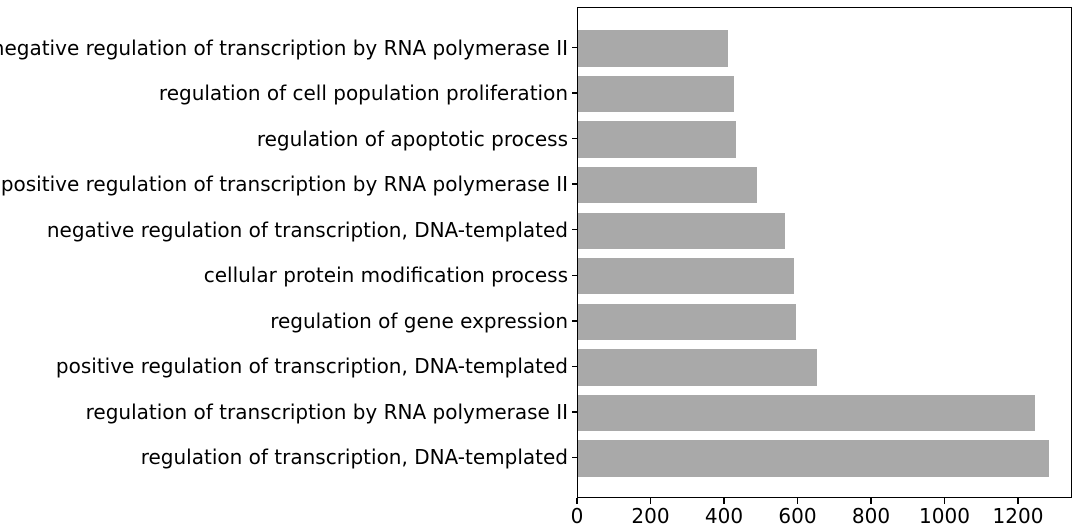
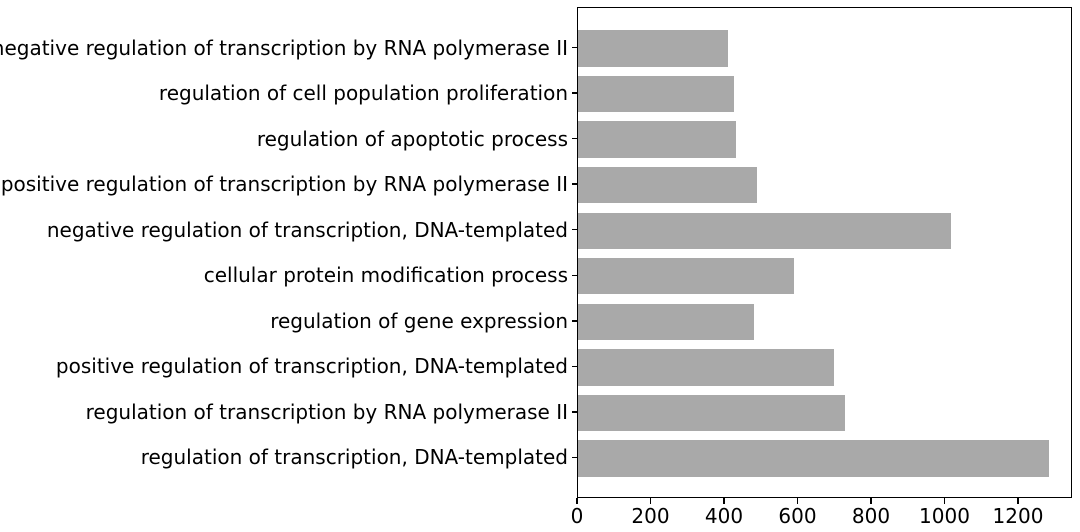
negative regulation of transcription, DNA-templated: 560 -> 1020
regulation of gene expression: 600 -> 480
positive regulation of transcription, DNA-templated: 650 -> 700
regulation of transcription by RNA polymerase II: 1250 -> 730
